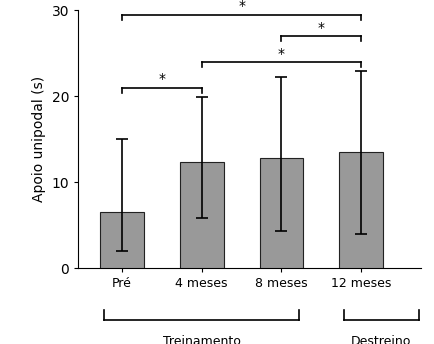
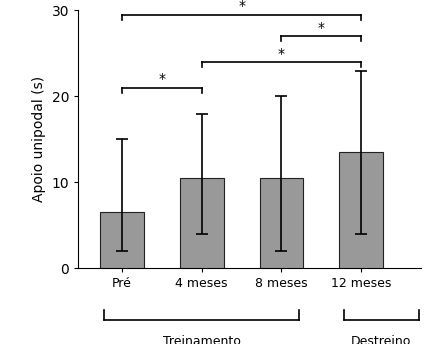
4 meses: 12.4 -> 10.5
8 meses: 12.8 -> 10.5
